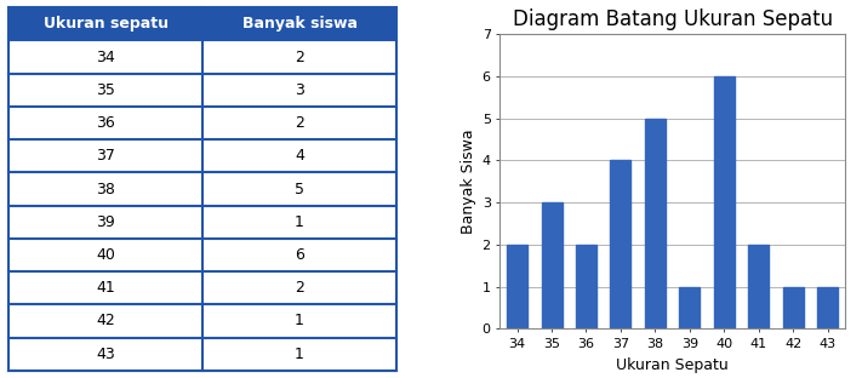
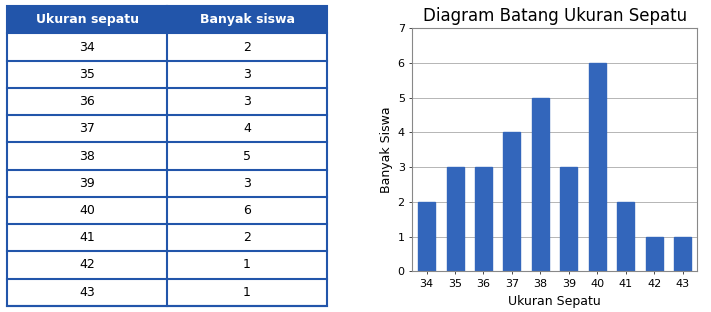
36: 2 -> 3
39: 1 -> 3
